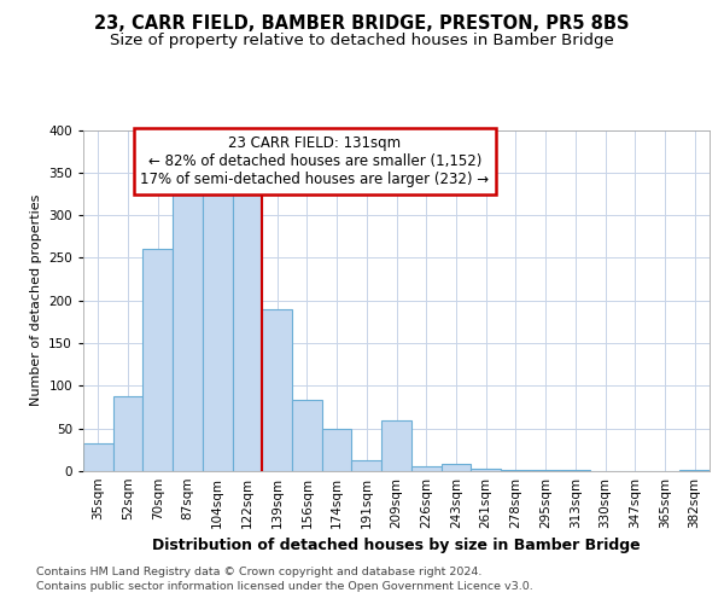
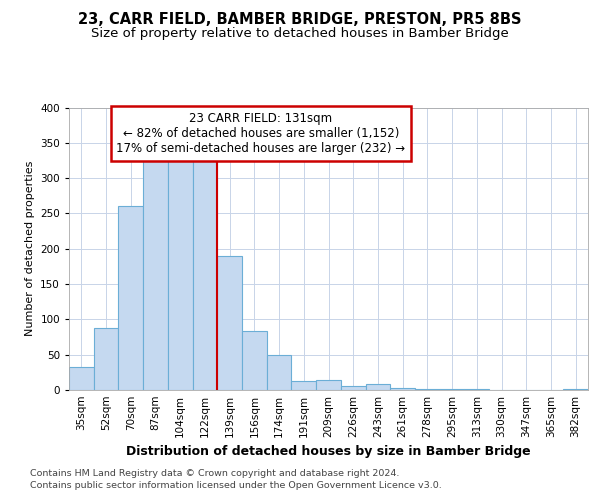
209sqm: 60 -> 14
